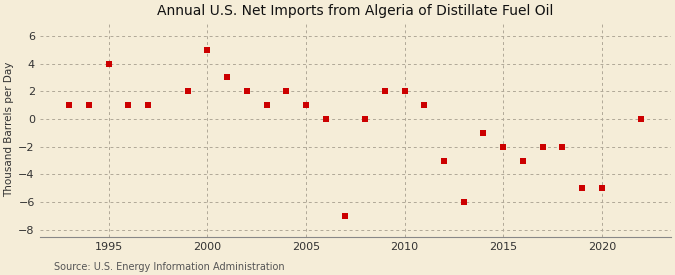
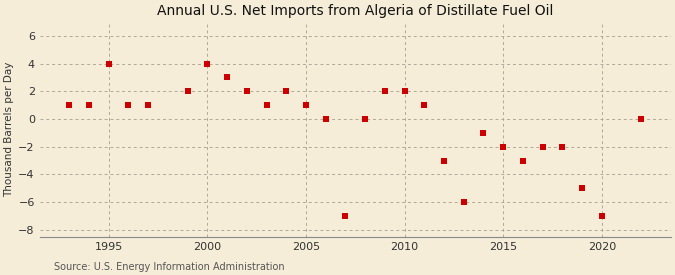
2000: 5 -> 4
2020: -5 -> -7
